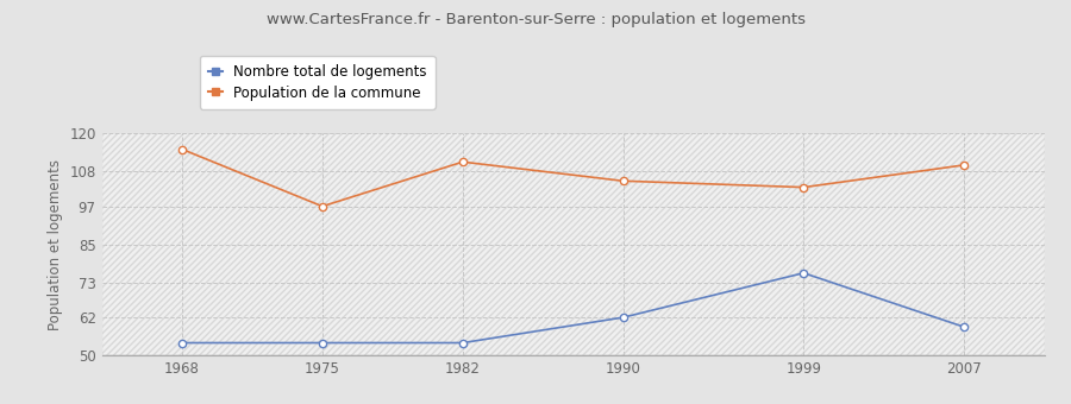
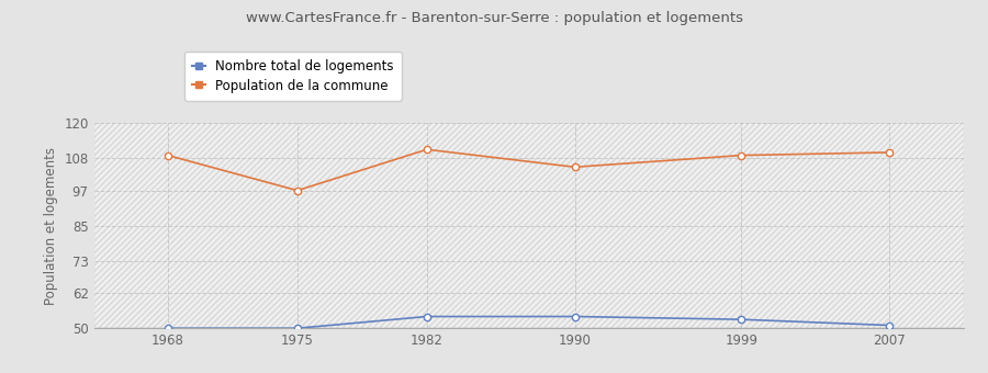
Nombre total de logements/1968: 54 -> 50
Population de la commune/1968: 115 -> 109
Nombre total de logements/1975: 54 -> 50
Nombre total de logements/1990: 62 -> 54
Nombre total de logements/1999: 76 -> 53
Population de la commune/1999: 103 -> 109
Nombre total de logements/2007: 59 -> 51
